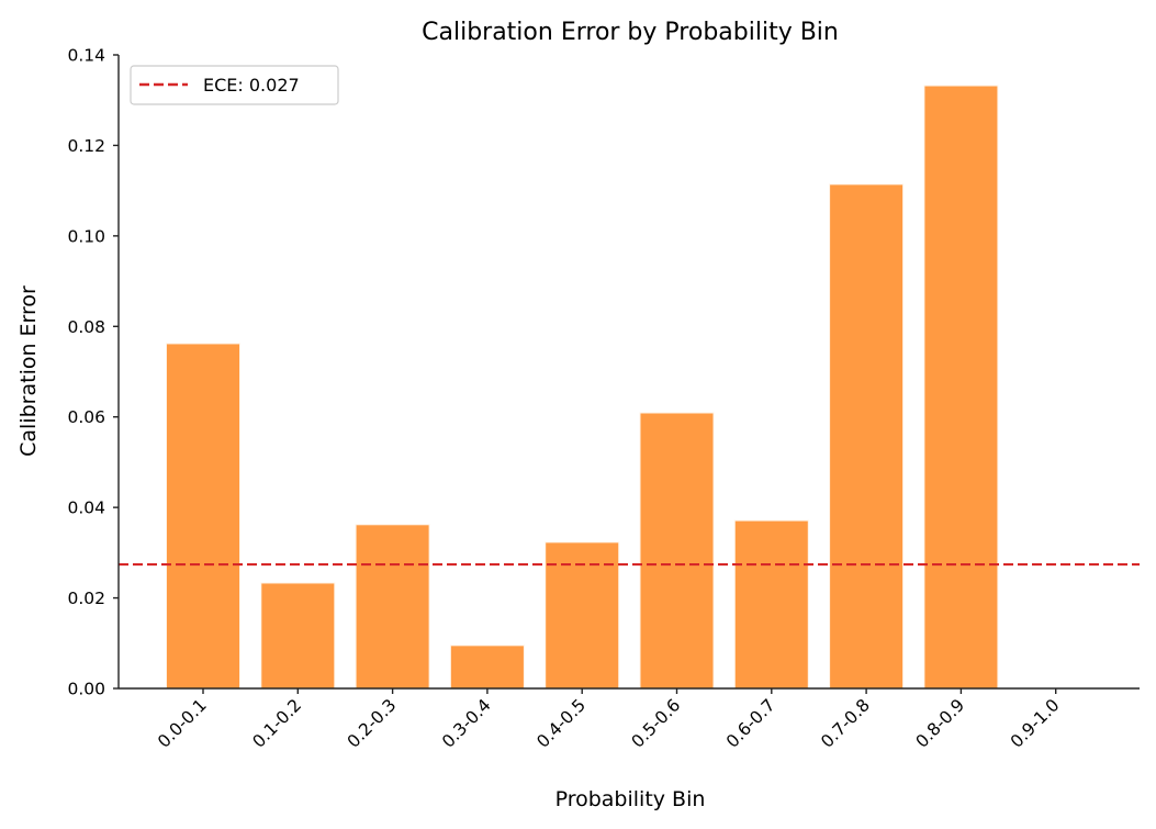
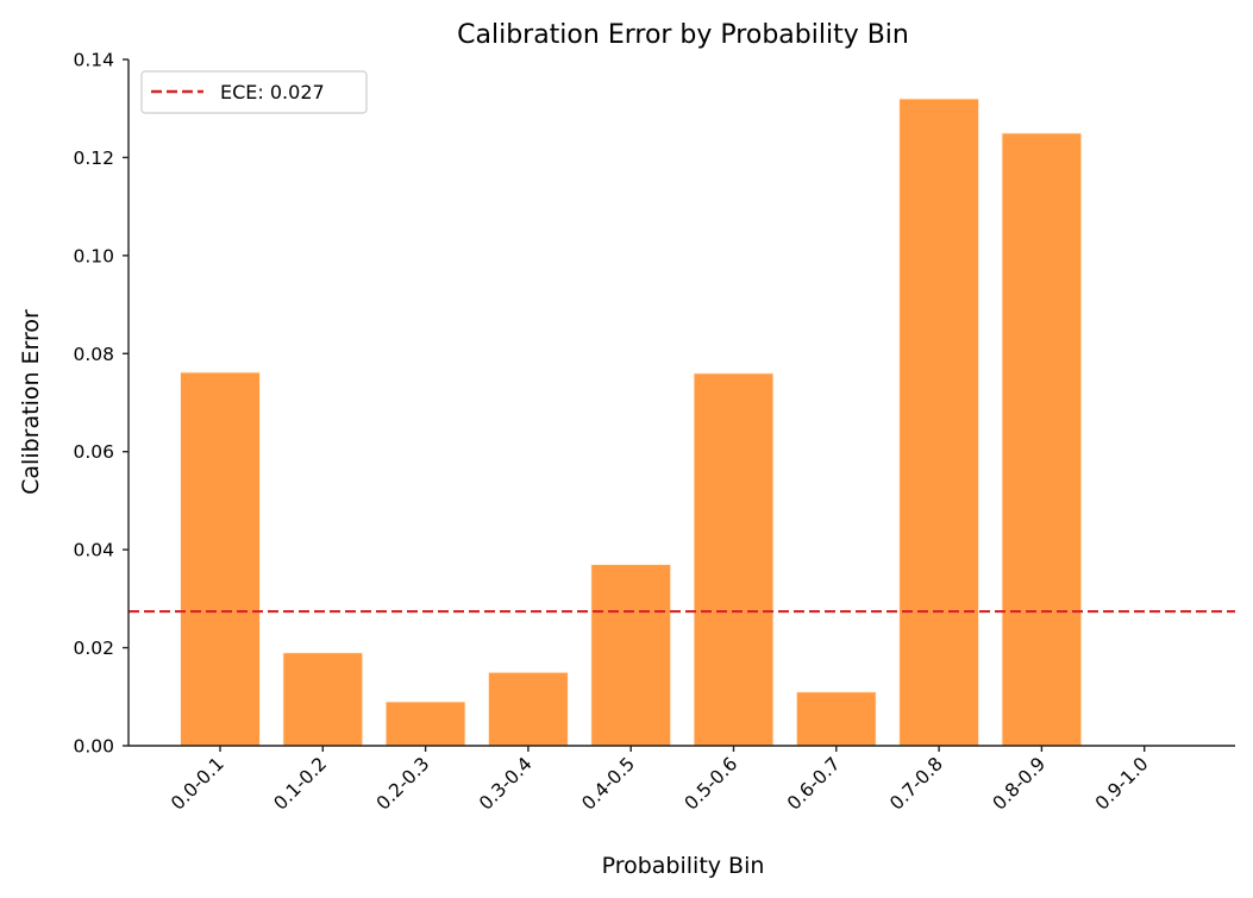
0.1-0.2: 0.023 -> 0.019
0.2-0.3: 0.036 -> 0.009
0.3-0.4: 0.009 -> 0.015
0.4-0.5: 0.032 -> 0.037
0.5-0.6: 0.061 -> 0.076
0.6-0.7: 0.037 -> 0.011
0.7-0.8: 0.111 -> 0.132
0.8-0.9: 0.133 -> 0.125
